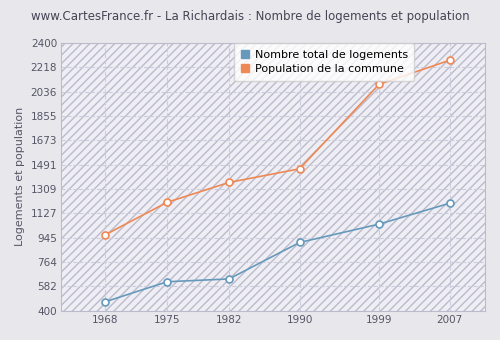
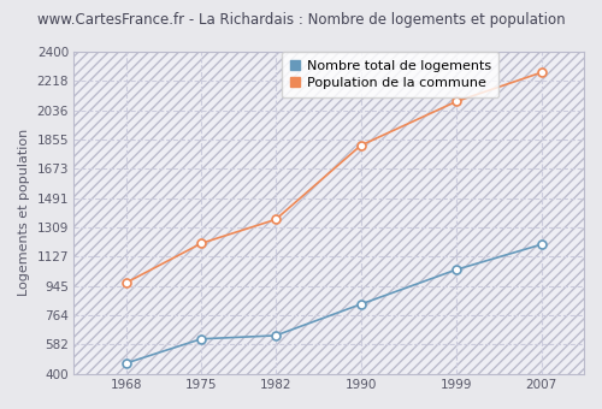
Nombre total de logements/1990: 910 -> 830
Population de la commune/1990: 1460 -> 1820
